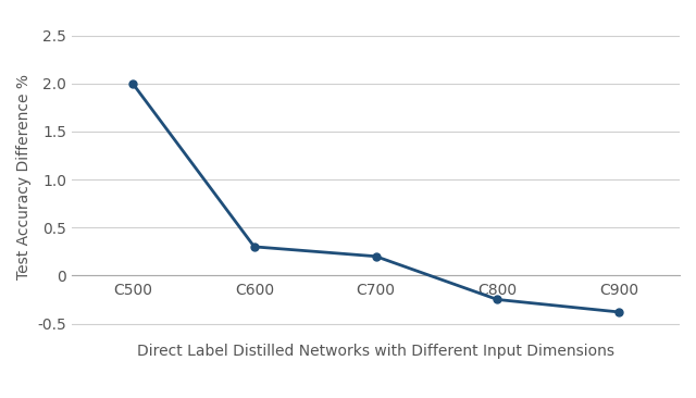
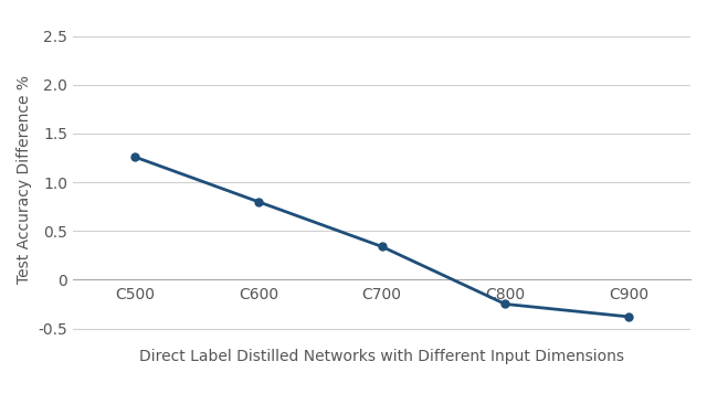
C500: 2.00 -> 1.26
C600: 0.30 -> 0.80
C700: 0.20 -> 0.34
